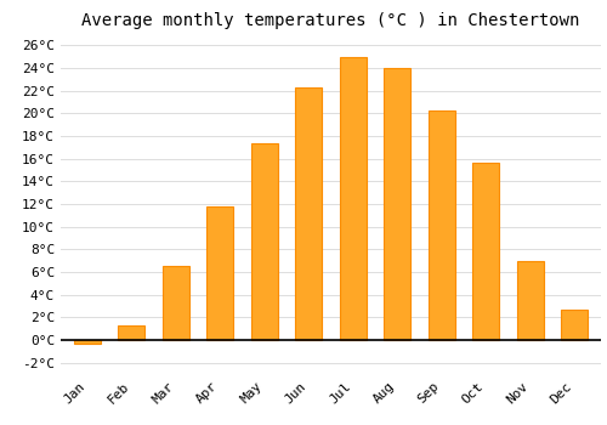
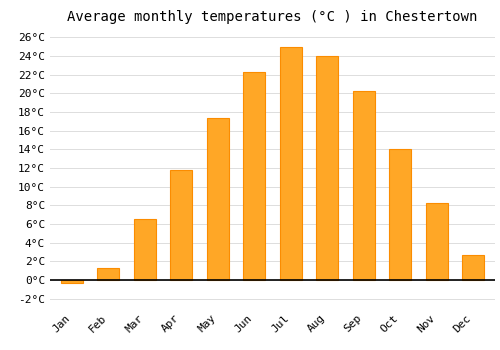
Oct: 15.6°C -> 14.0°C
Nov: 7.0°C -> 8.3°C
